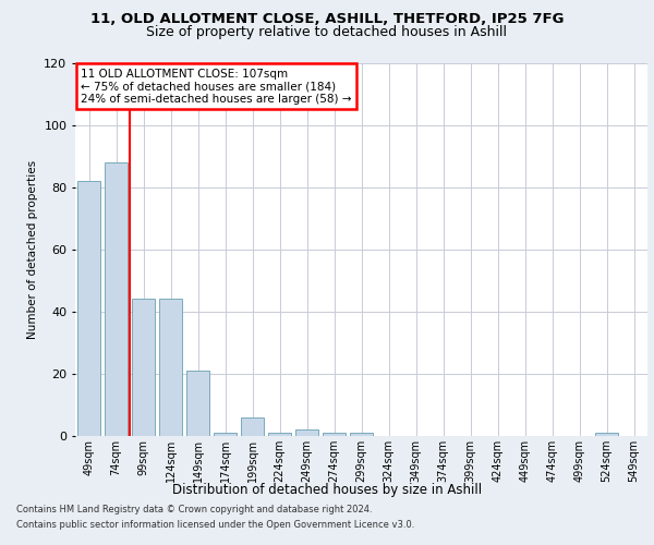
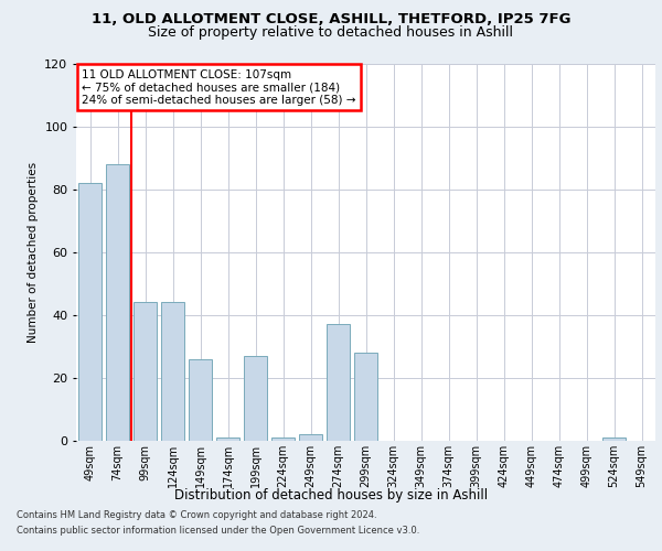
149sqm: 21 -> 26
199sqm: 6 -> 27
274sqm: 1 -> 37
299sqm: 1 -> 28
